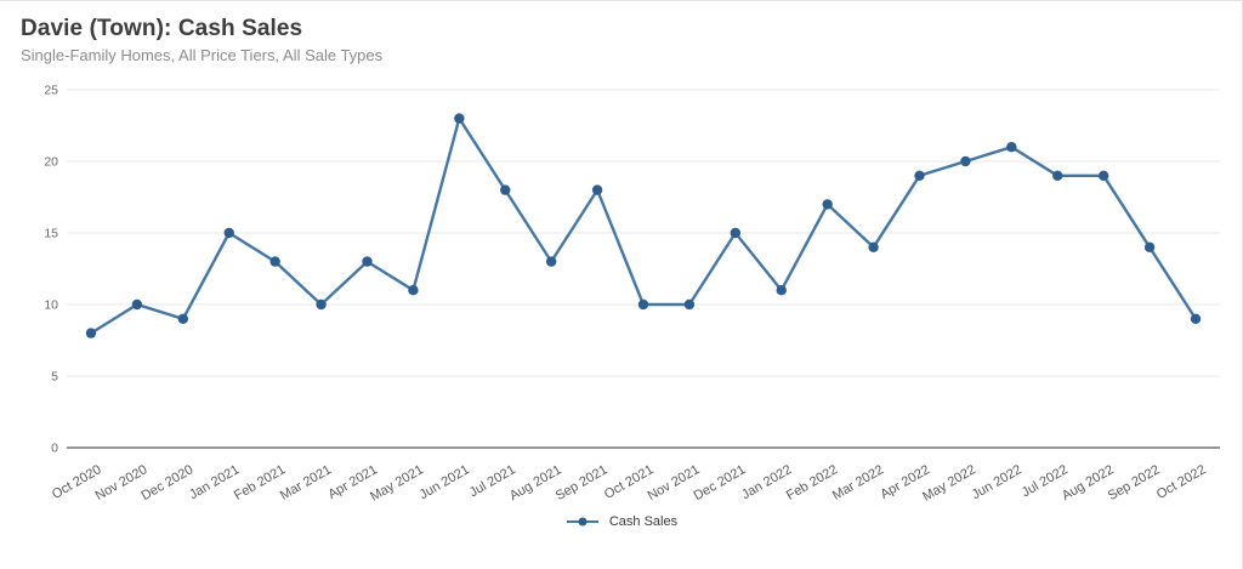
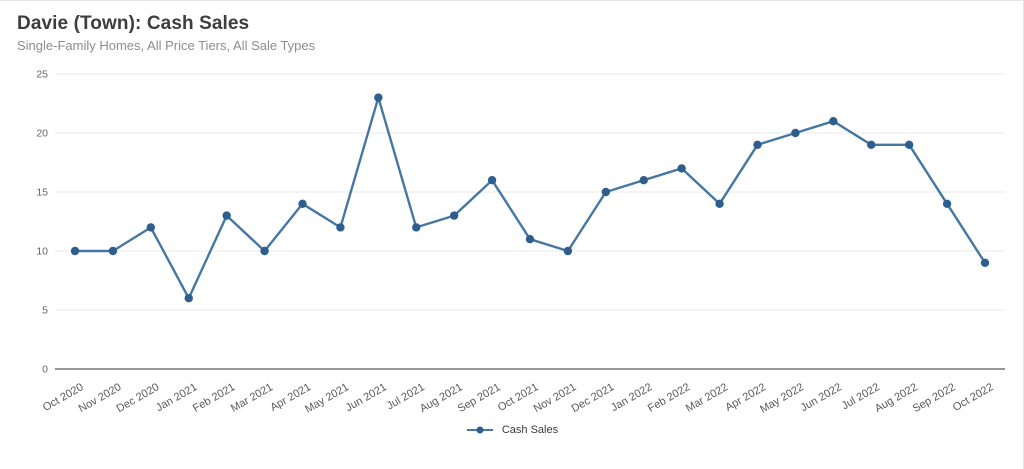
Oct 2020: 8 -> 10
Dec 2020: 9 -> 12
Jan 2021: 15 -> 6
Apr 2021: 13 -> 14
May 2021: 11 -> 12
Jul 2021: 18 -> 12
Sep 2021: 18 -> 16
Oct 2021: 10 -> 11
Jan 2022: 11 -> 16
